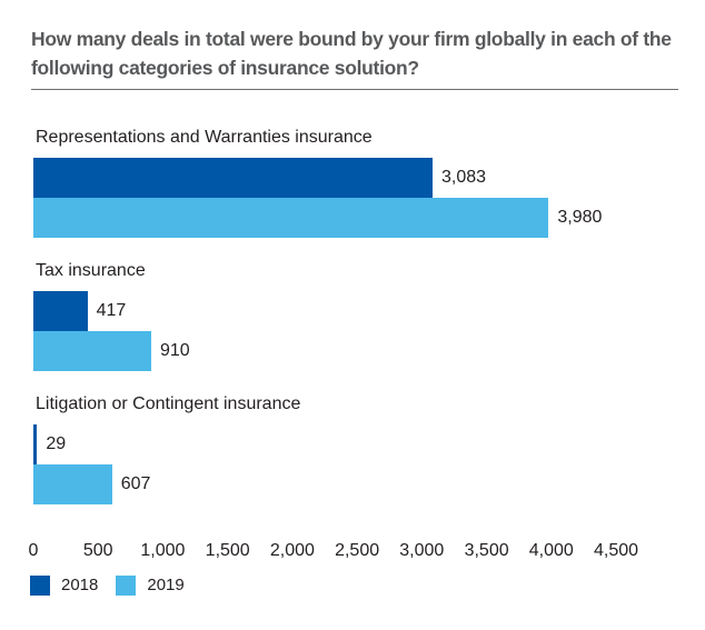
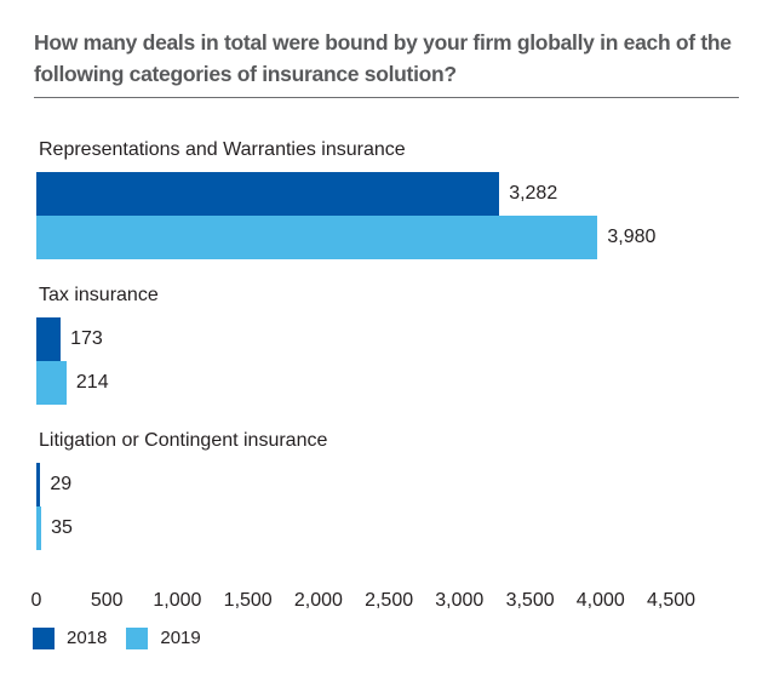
2018/Representations and Warranties insurance: 3,083 -> 3,282
2018/Tax insurance: 417 -> 173
2019/Tax insurance: 910 -> 214
2019/Litigation or Contingent insurance: 607 -> 35
